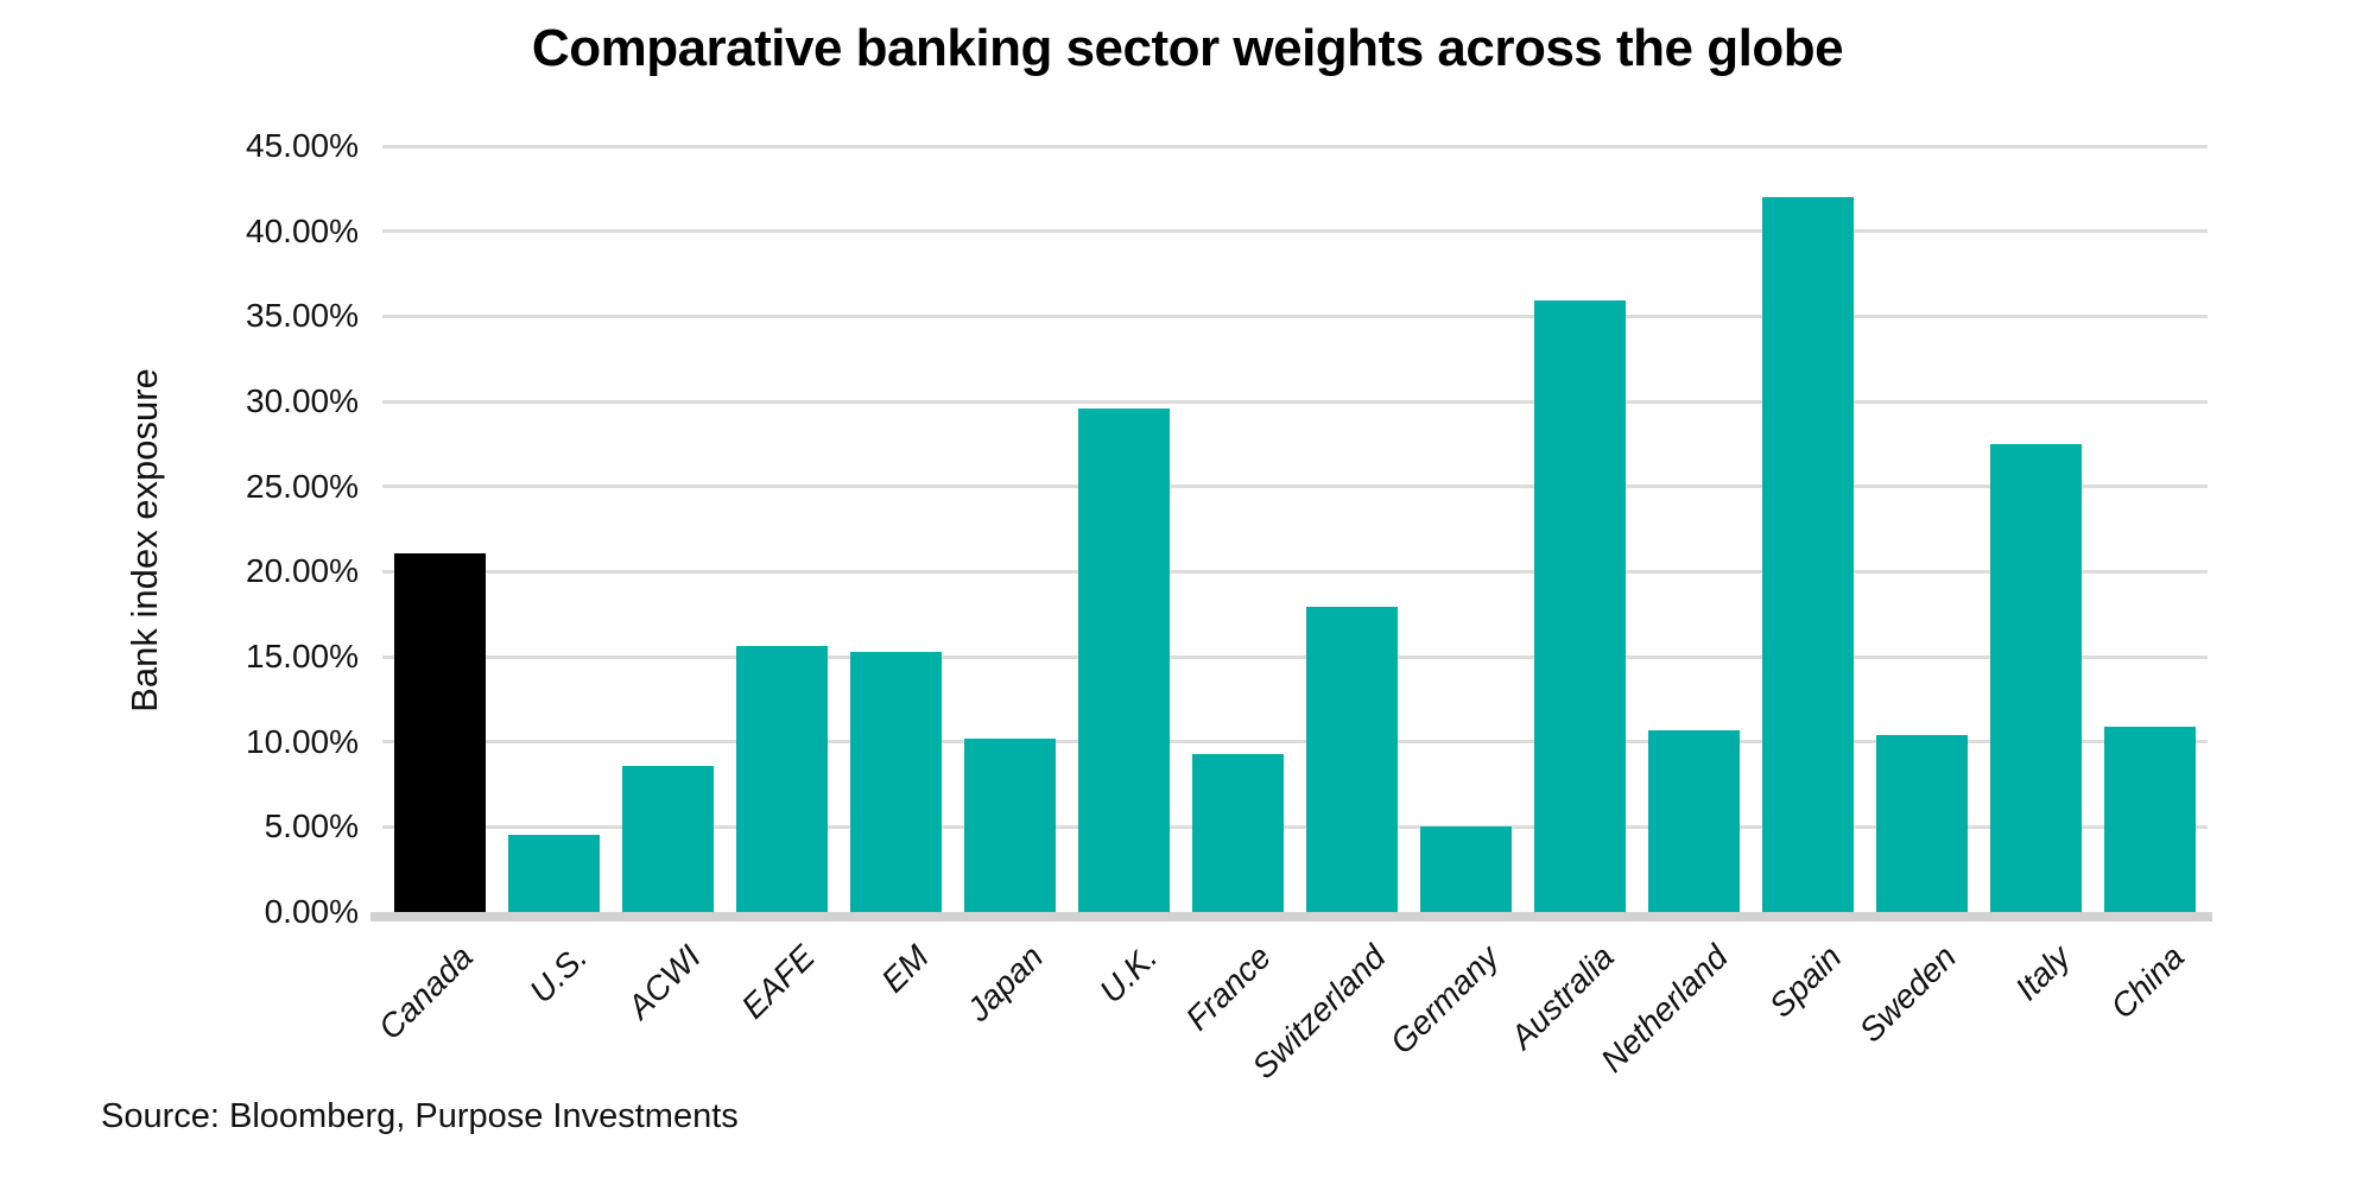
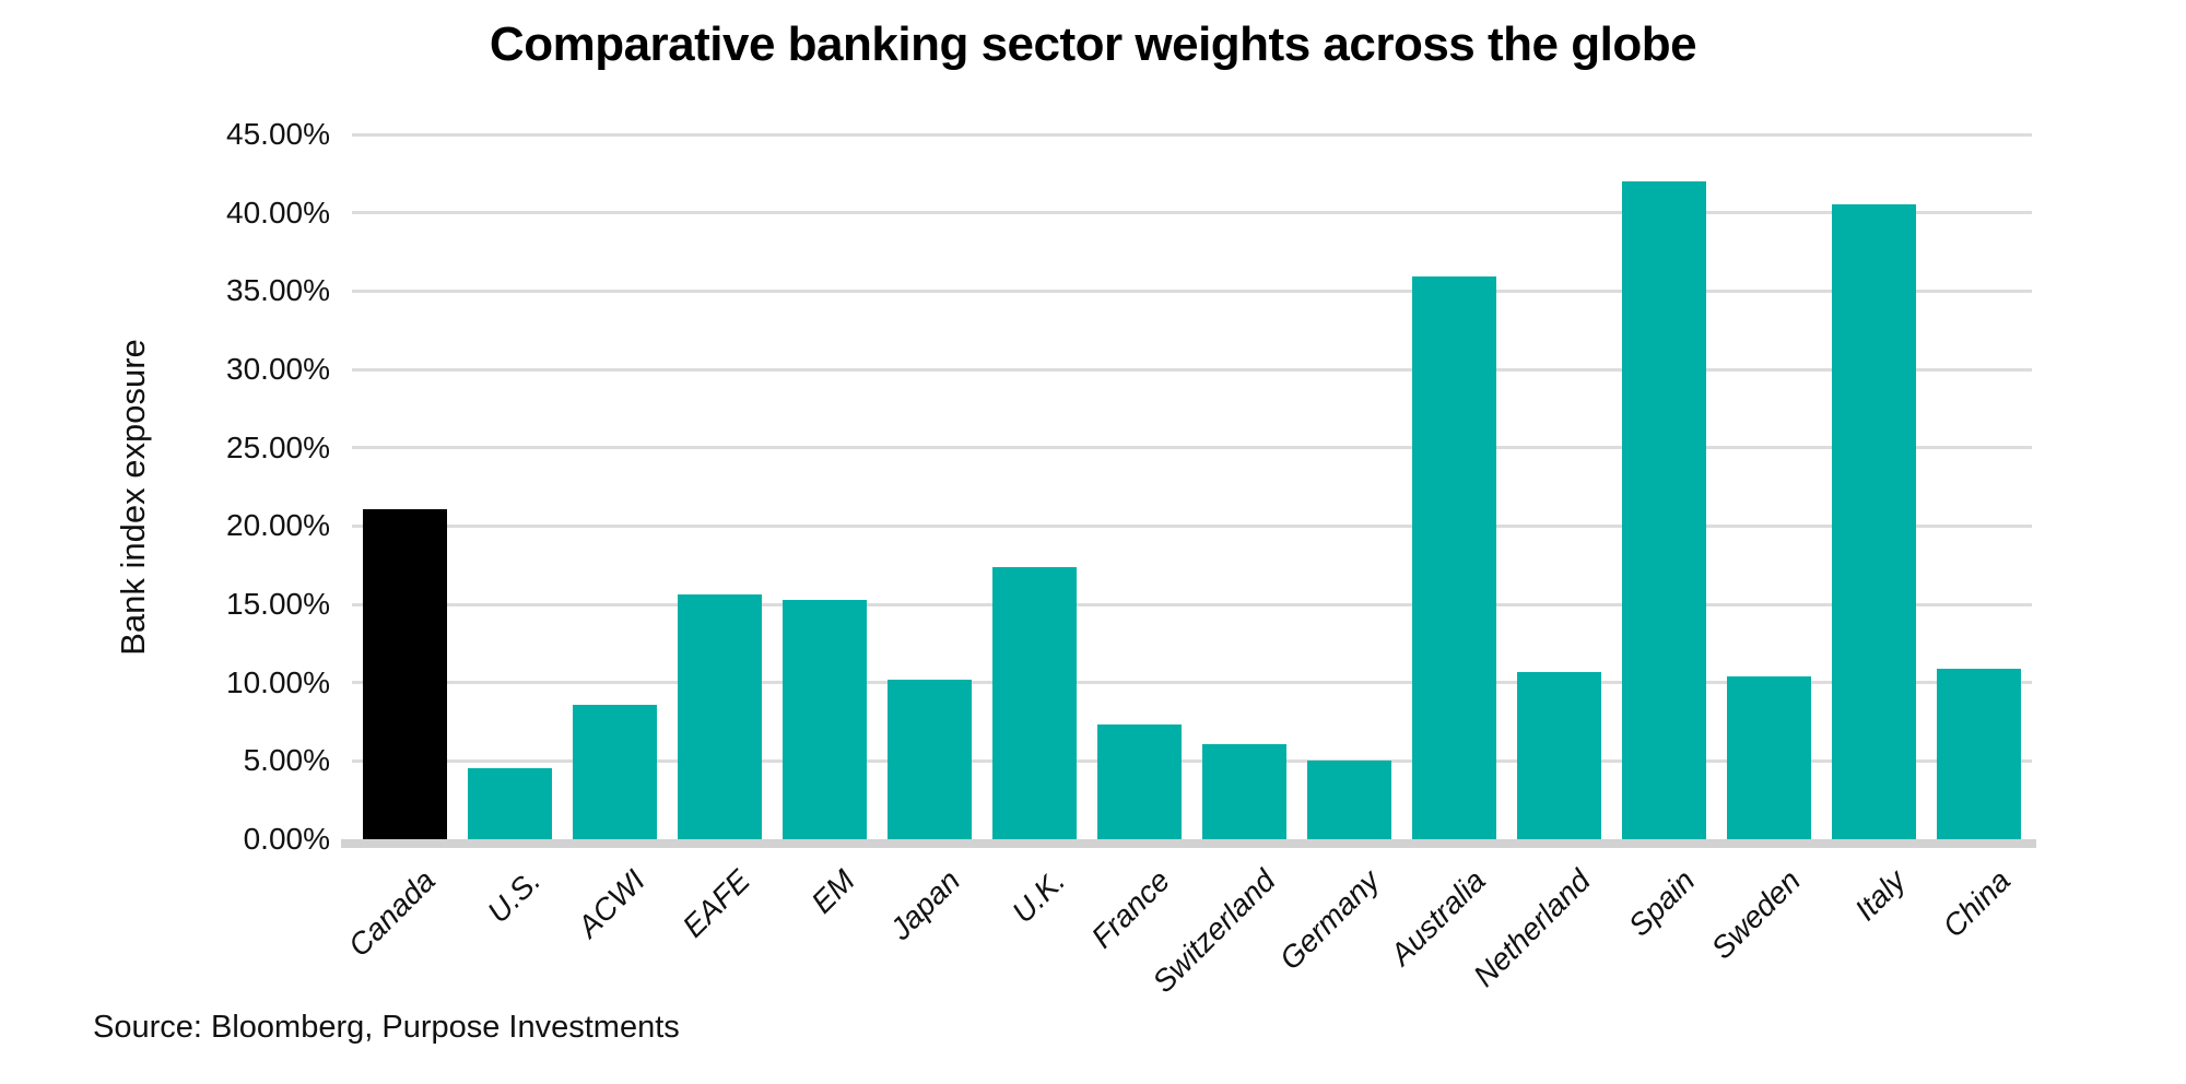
U.K.: 29.6% -> 17.4%
France: 9.3% -> 7.3%
Switzerland: 17.9% -> 6.1%
Italy: 27.5% -> 40.5%
